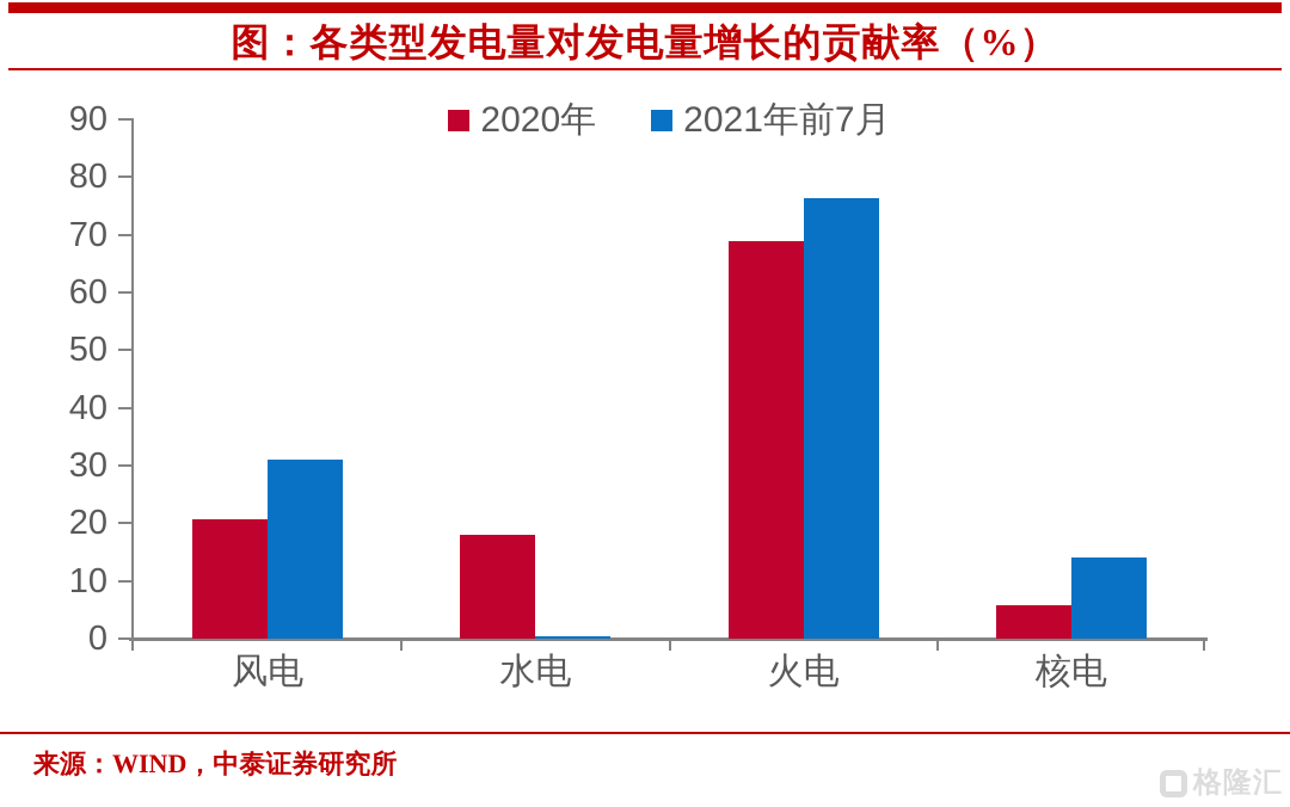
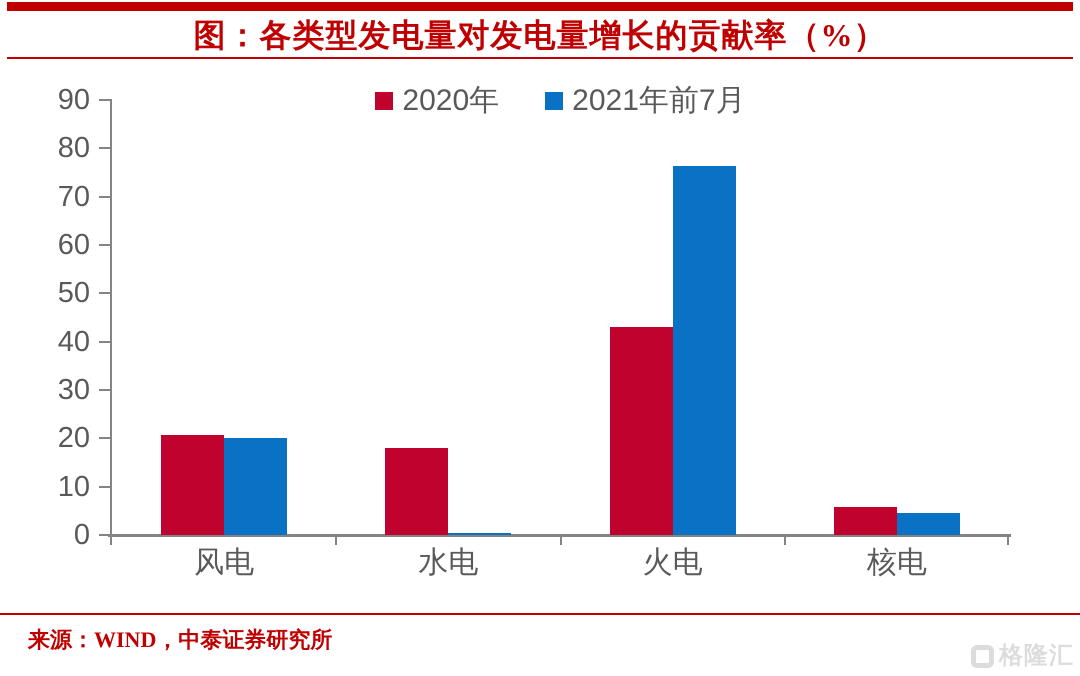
2021年前7月/风电: 31 -> 20
2020年/火电: 69 -> 43
2021年前7月/核电: 14 -> 5
